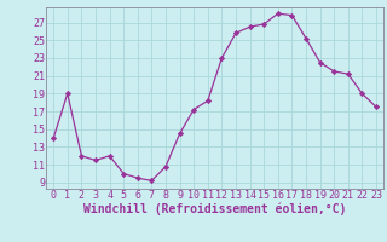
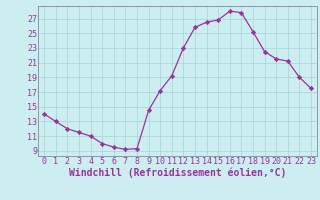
1: 19.0 -> 13.0
4: 12.0 -> 11.0
8: 10.8 -> 9.3
11: 18.2 -> 19.2
